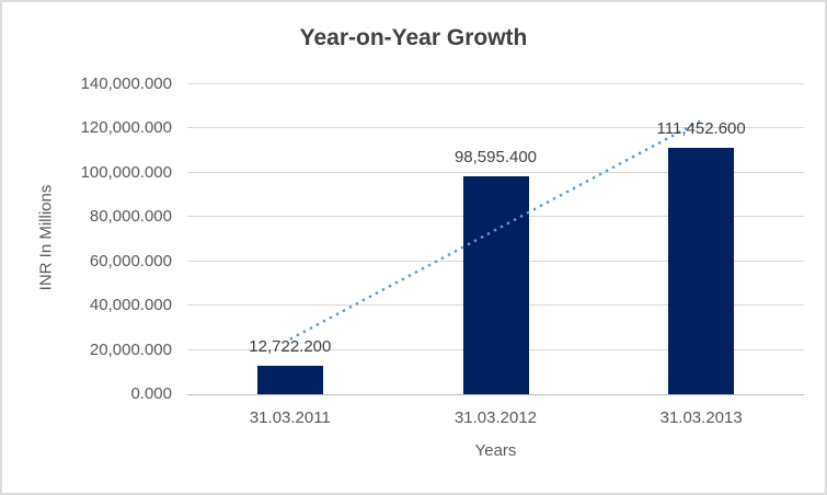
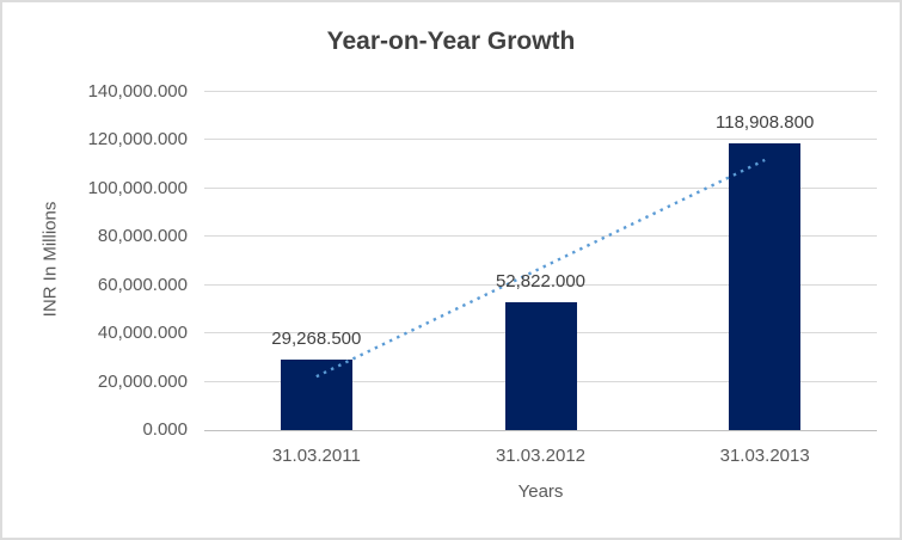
31.03.2011: 12,722.200 -> 29,268.500
31.03.2012: 98,595.400 -> 52,822.000
31.03.2013: 111,452.600 -> 118,908.800
